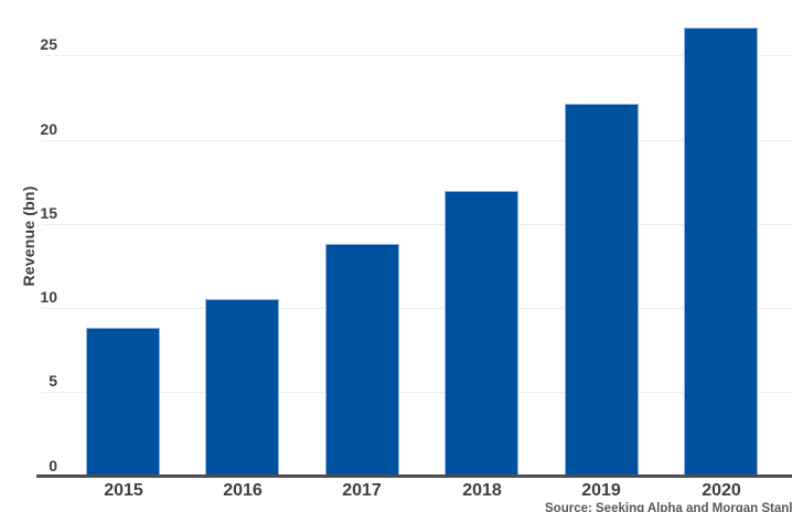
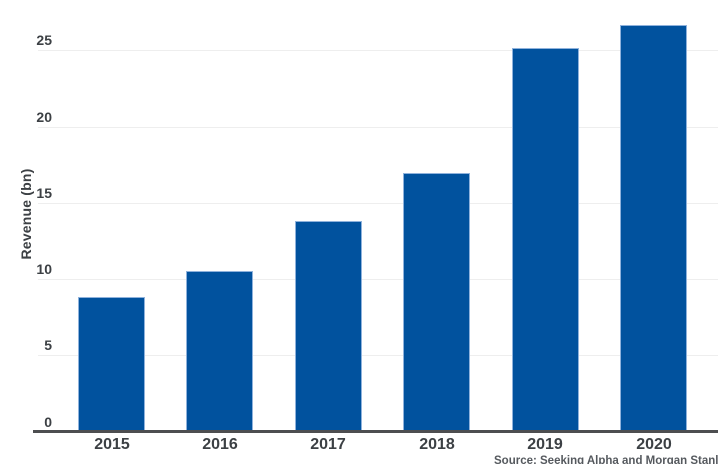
2019: 22.1 -> 25.1
